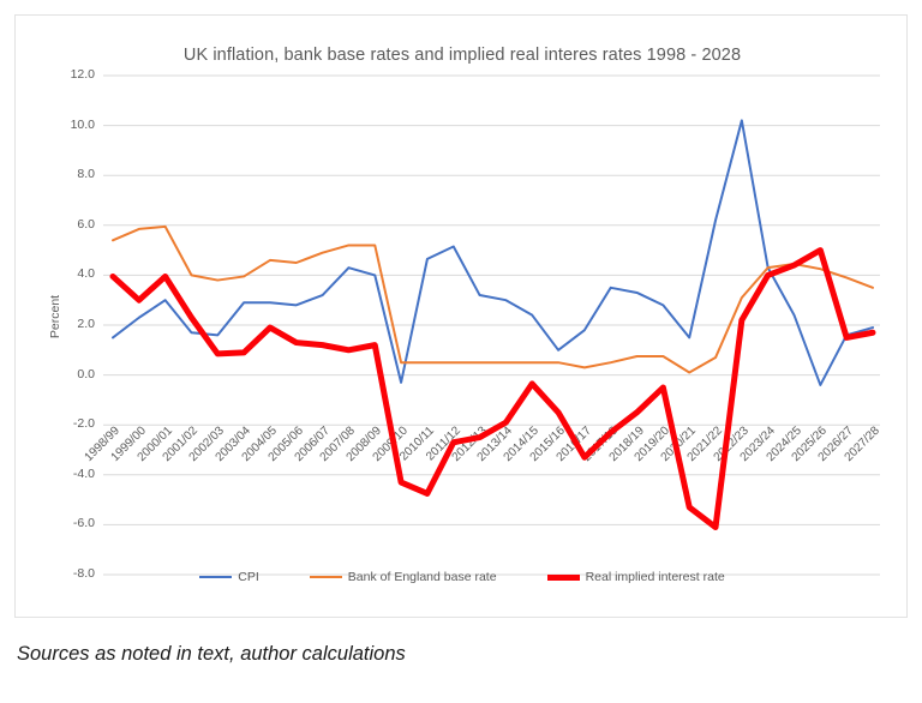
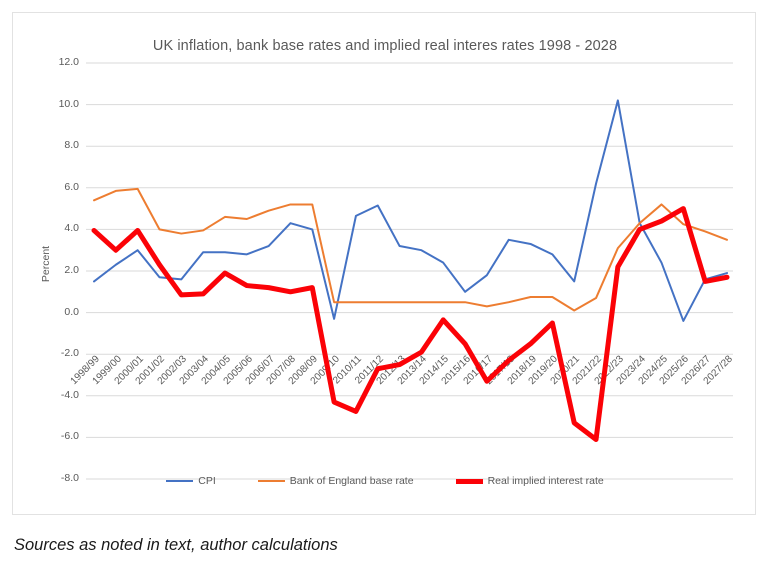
Bank of England base rate/2024/25: 4.5 -> 5.2
